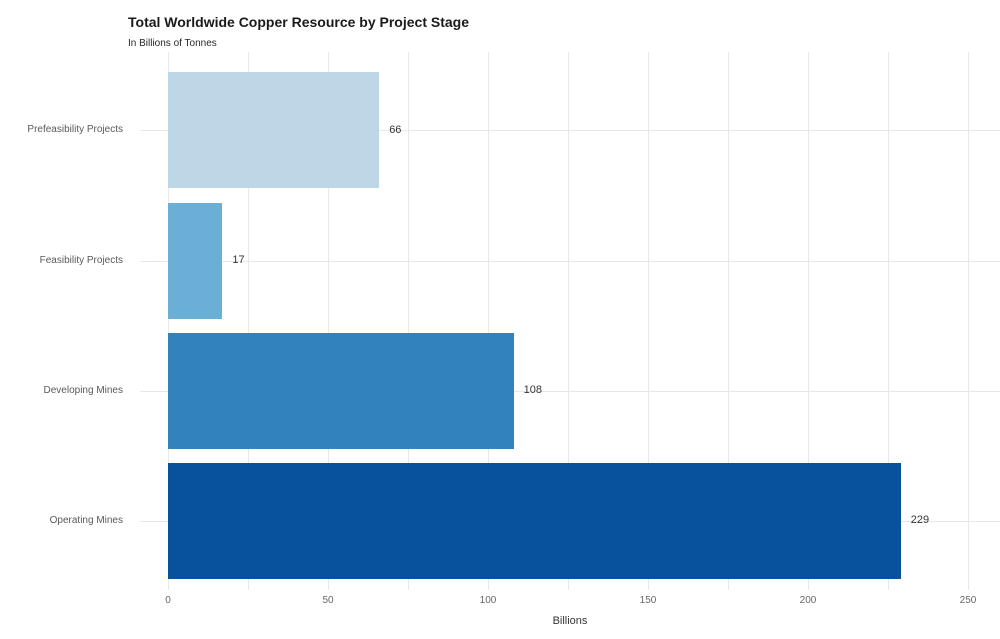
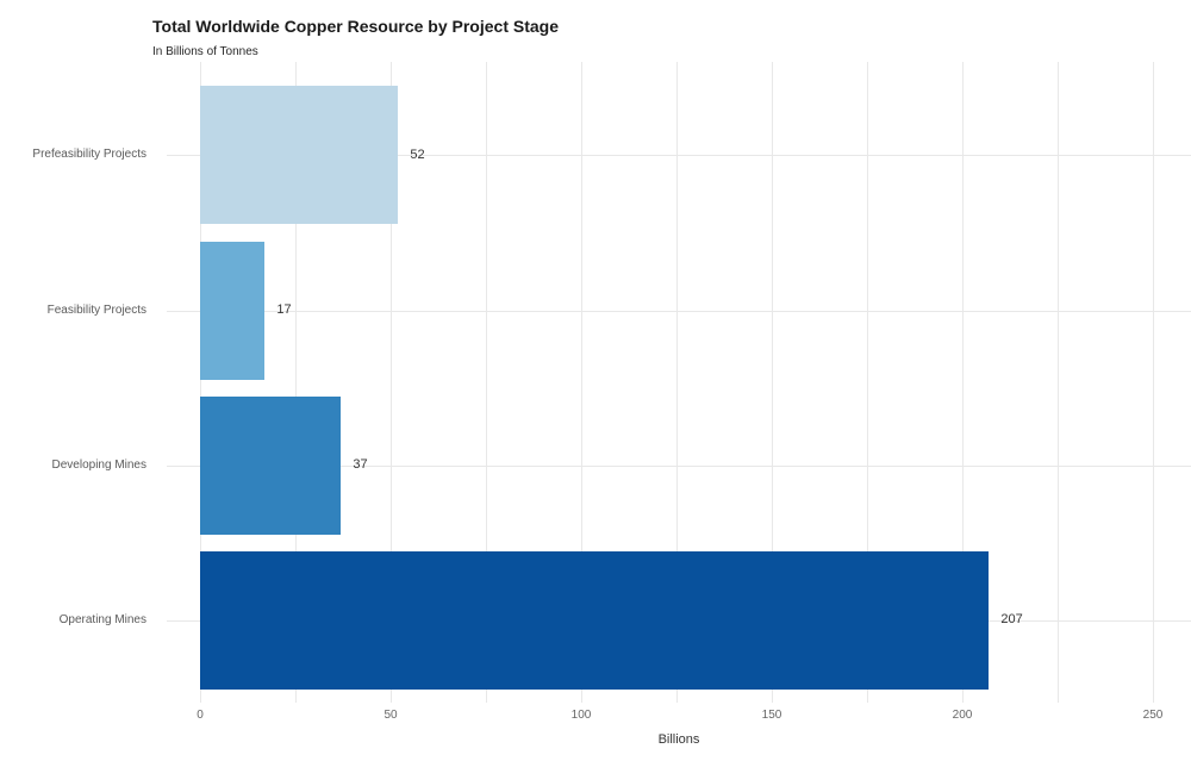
Prefeasibility Projects: 66 -> 52
Developing Mines: 108 -> 37
Operating Mines: 229 -> 207
